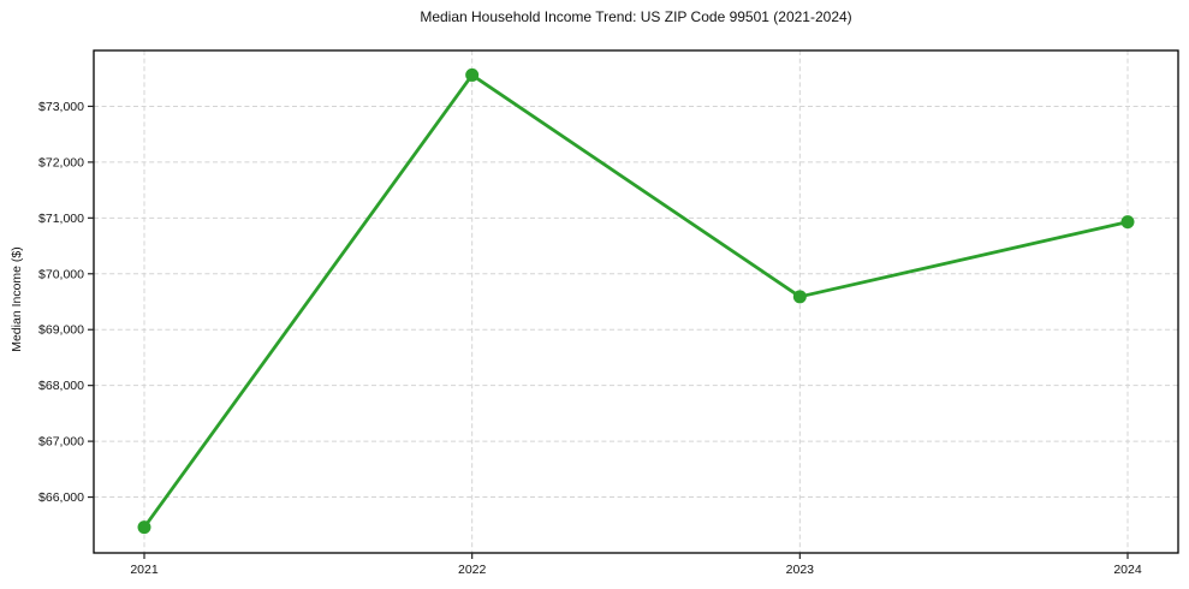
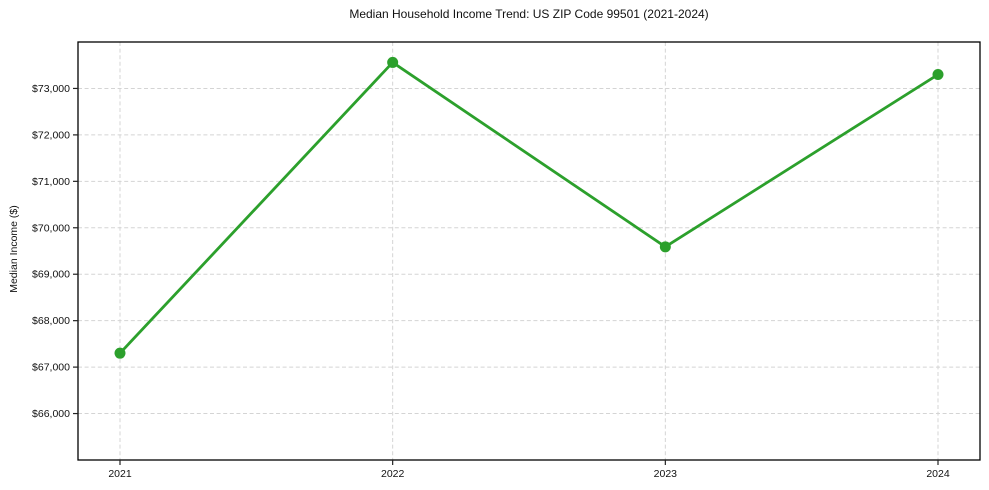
2021: $65500 -> $67300
2024: $70900 -> $73300
